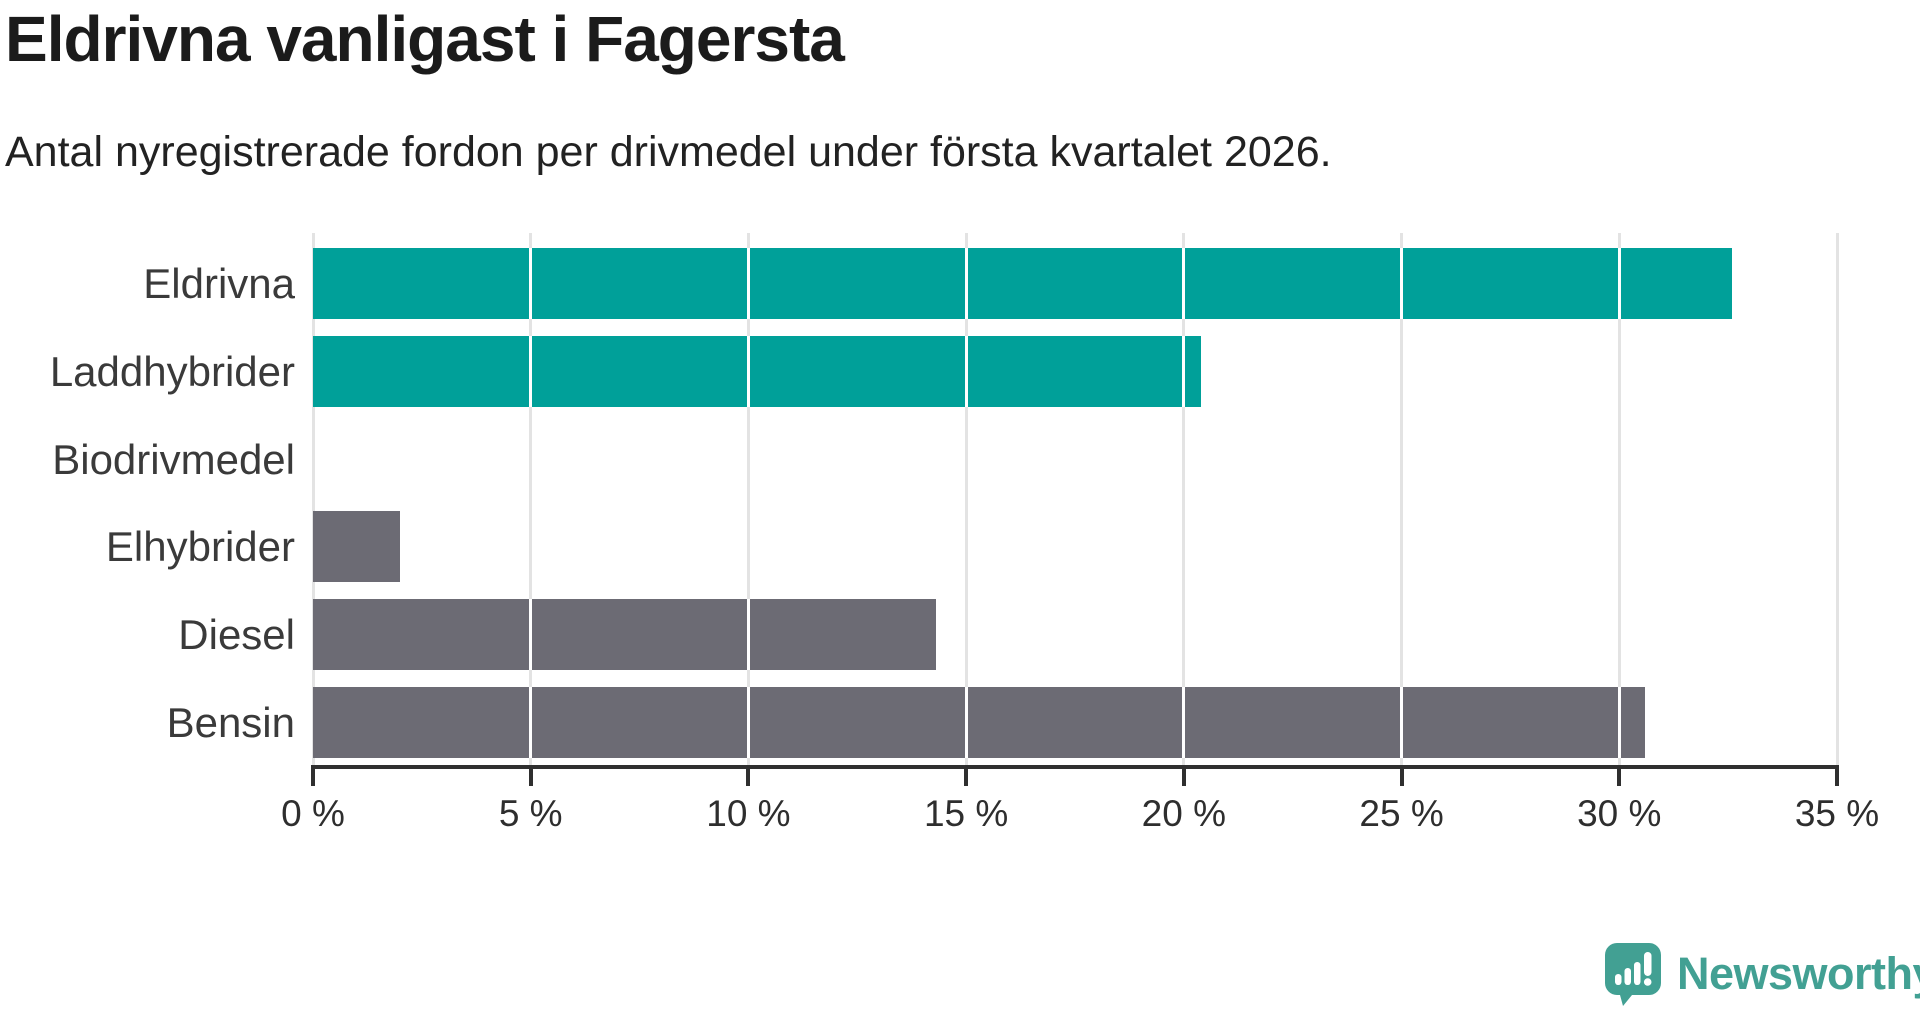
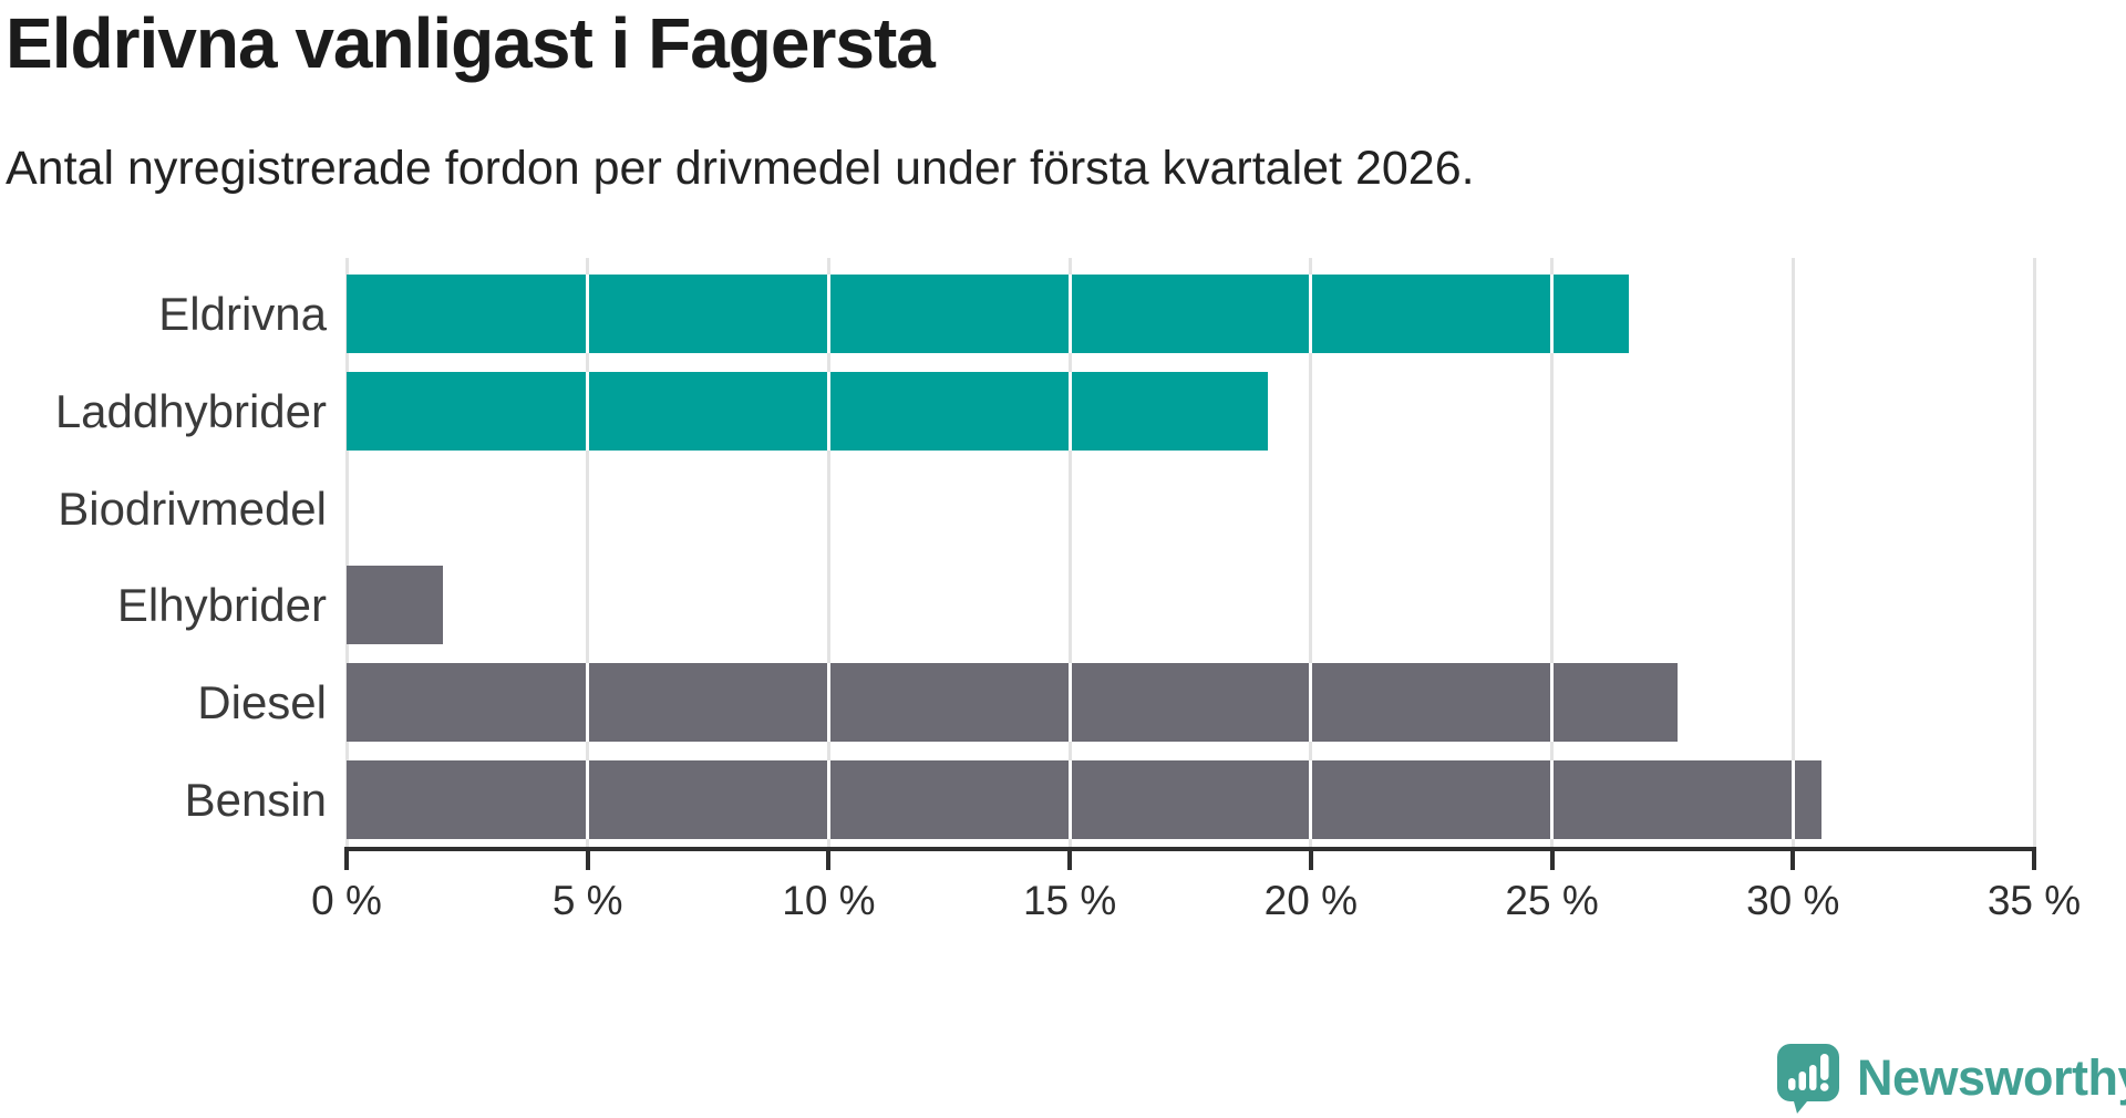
Eldrivna: 32.6% -> 26.6%
Laddhybrider: 20.4% -> 19.1%
Diesel: 14.3% -> 27.6%
